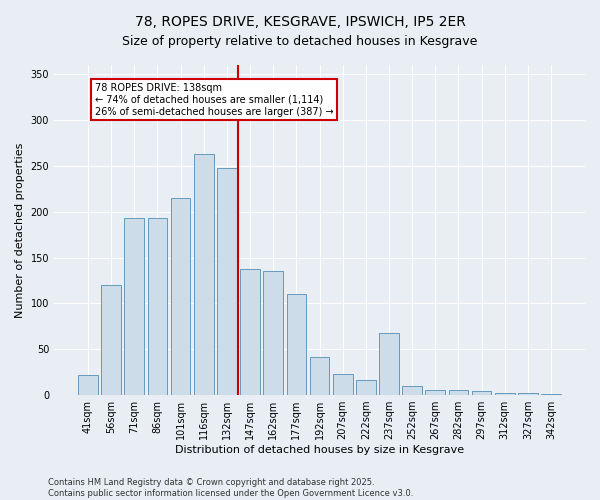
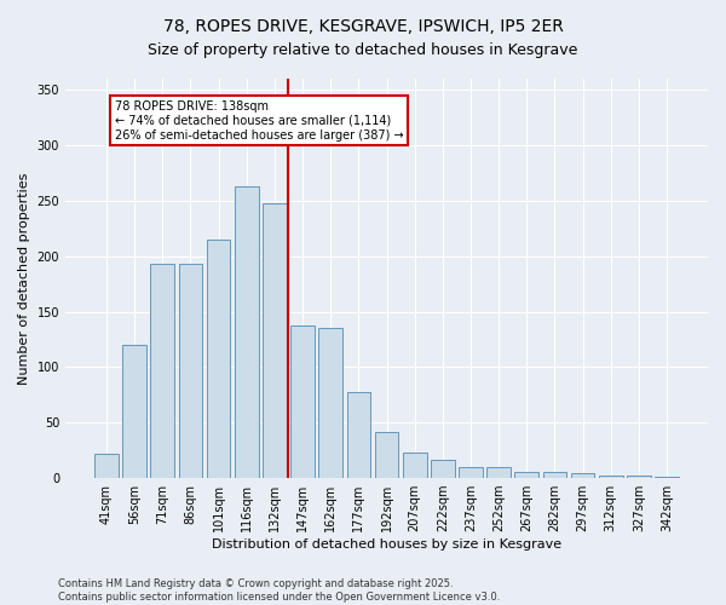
177sqm: 110 -> 77
237sqm: 68 -> 10
